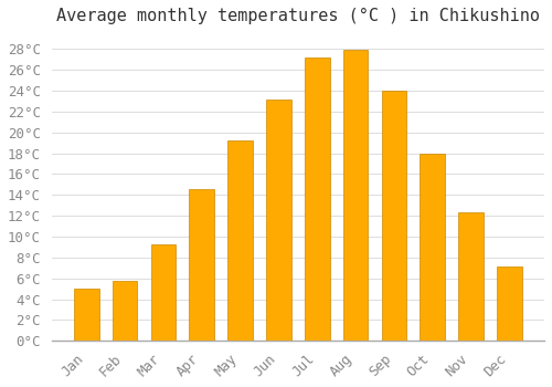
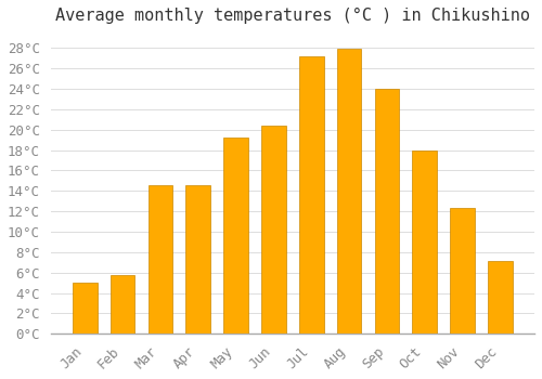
Mar: 9.2°C -> 14.6°C
Jun: 23.1°C -> 20.4°C
